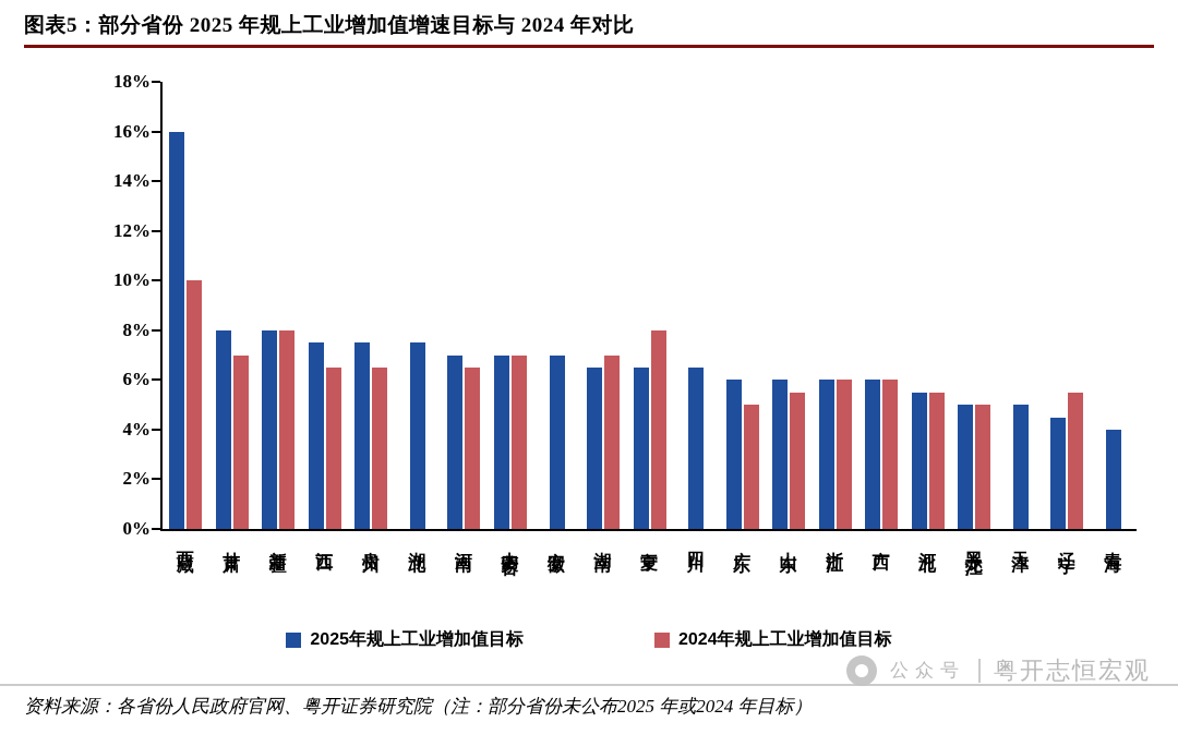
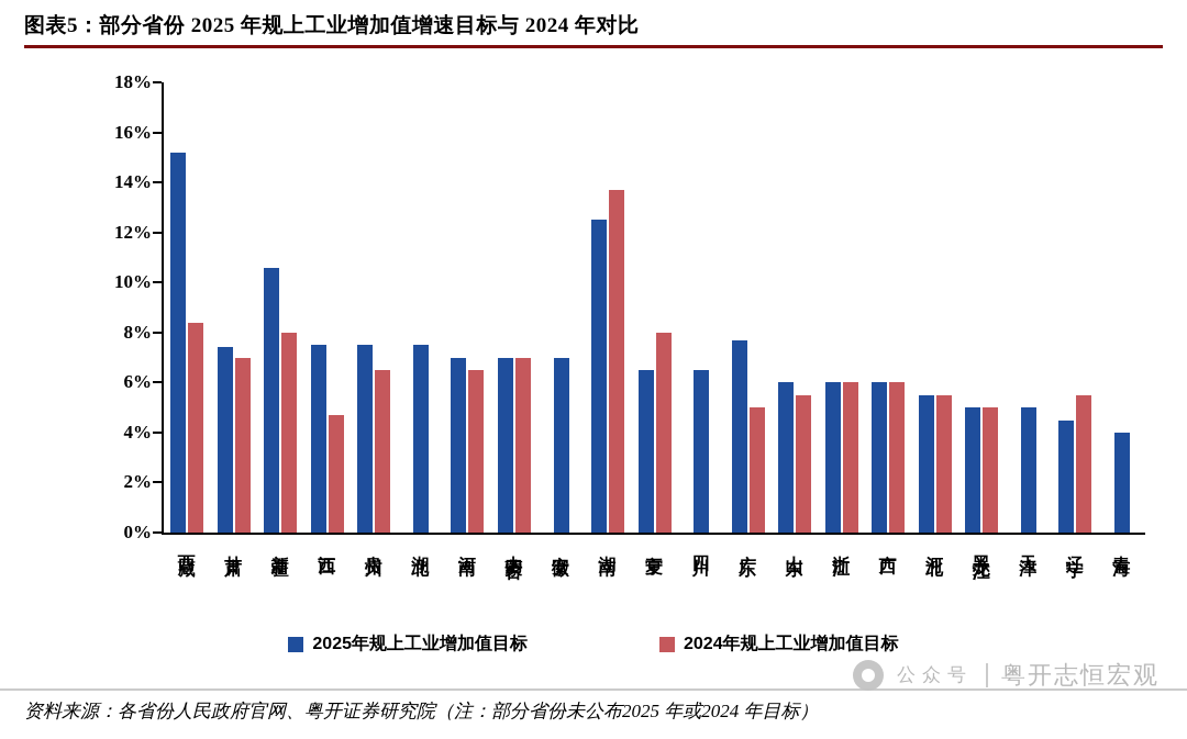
2025年规上工业增加值目标/西藏: 16.0% -> 15.2%
2024年规上工业增加值目标/西藏: 10.0% -> 8.4%
2025年规上工业增加值目标/甘肃: 8.0% -> 7.4%
2025年规上工业增加值目标/新疆: 8.0% -> 10.6%
2024年规上工业增加值目标/江西: 6.5% -> 4.7%
2025年规上工业增加值目标/湖南: 6.5% -> 12.5%
2024年规上工业增加值目标/湖南: 7.0% -> 13.7%
2025年规上工业增加值目标/广东: 6.0% -> 7.7%
